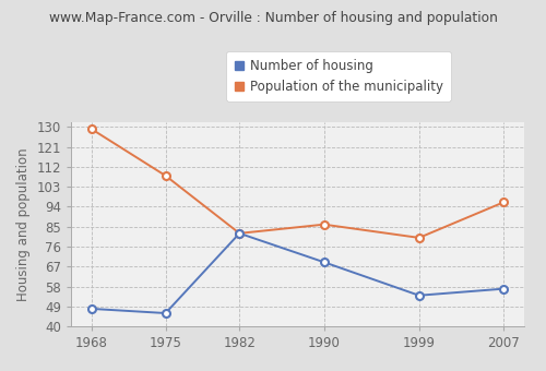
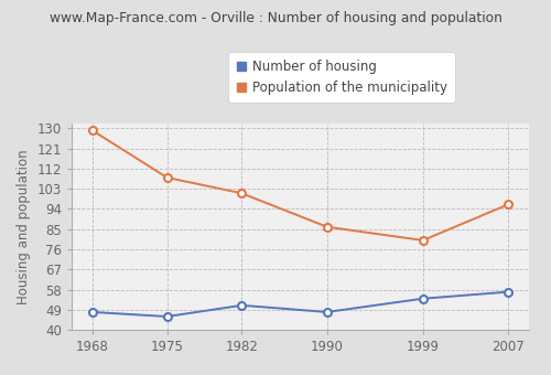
Number of housing/1982: 82 -> 51
Population of the municipality/1982: 82 -> 101
Number of housing/1990: 69 -> 48
